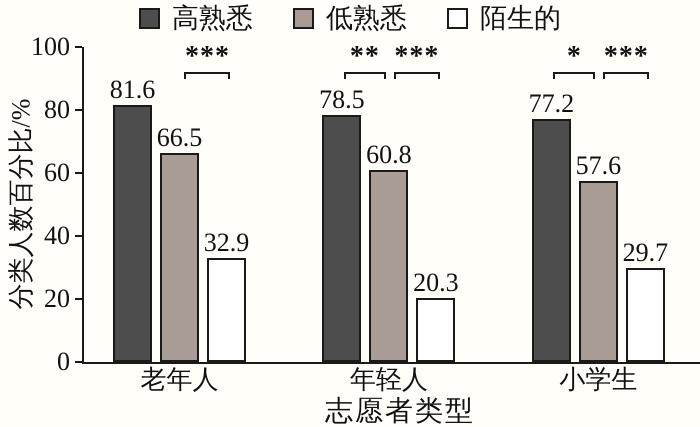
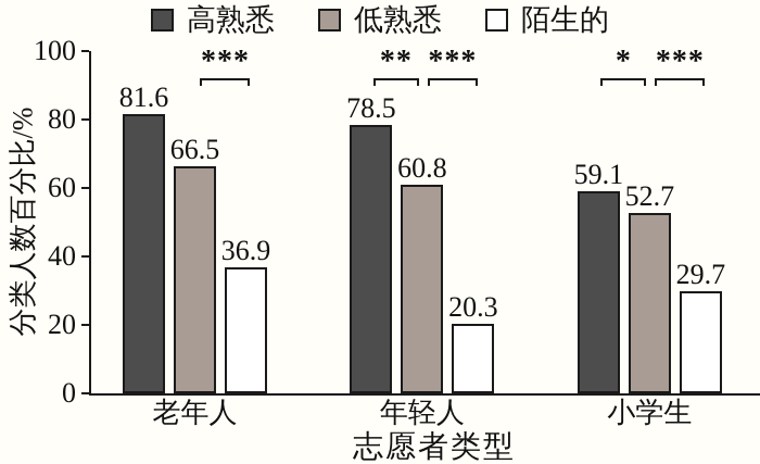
陌生的/老年人: 32.9 -> 36.9
高熟悉/小学生: 77.2 -> 59.1
低熟悉/小学生: 57.6 -> 52.7
